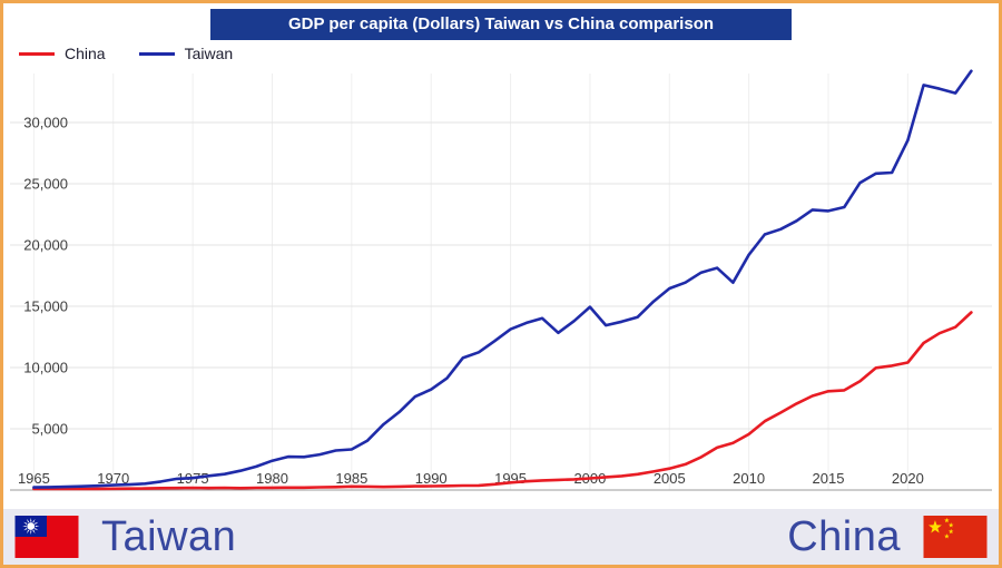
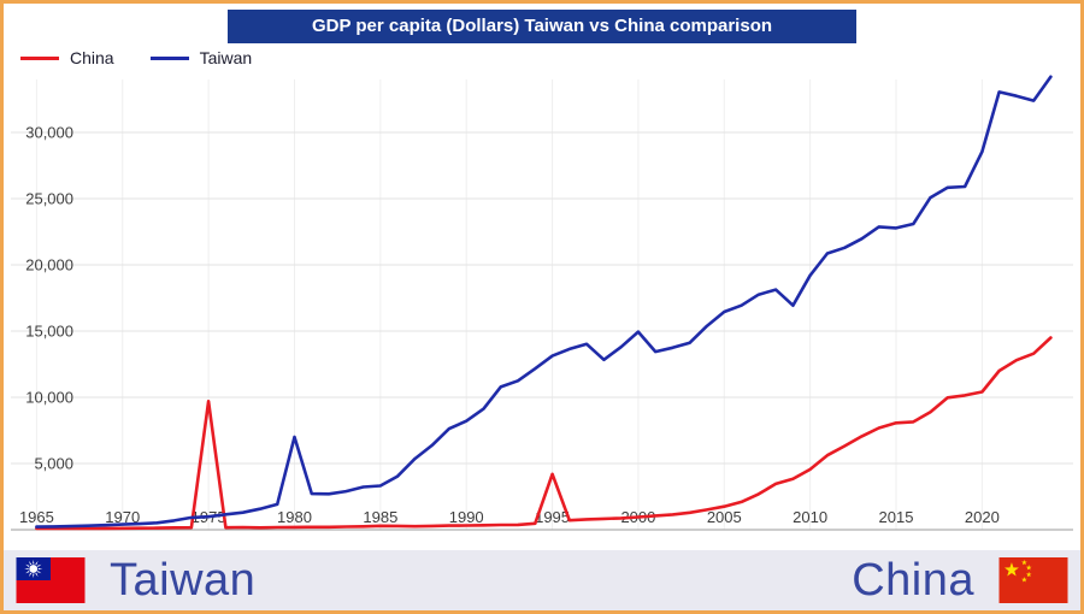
China/1975: 200 -> 9700
Taiwan/1980: 2400 -> 7000
China/1995: 600 -> 4200
